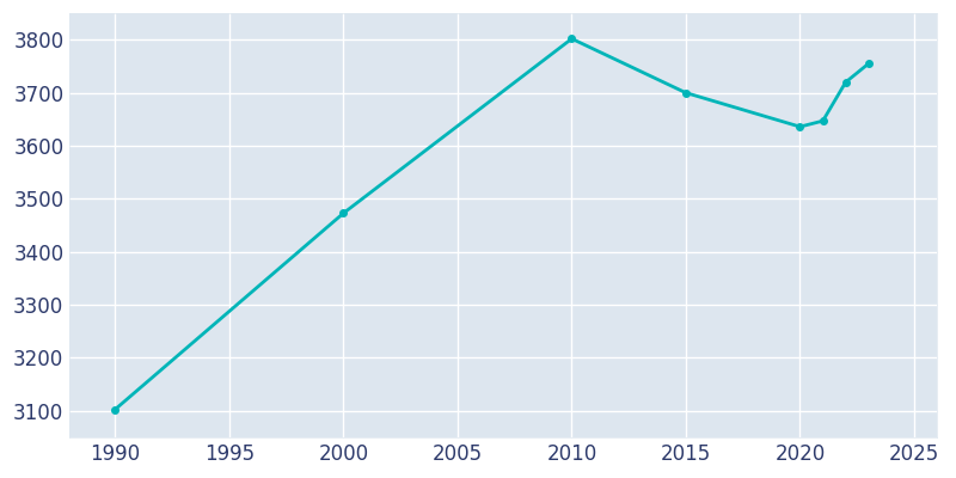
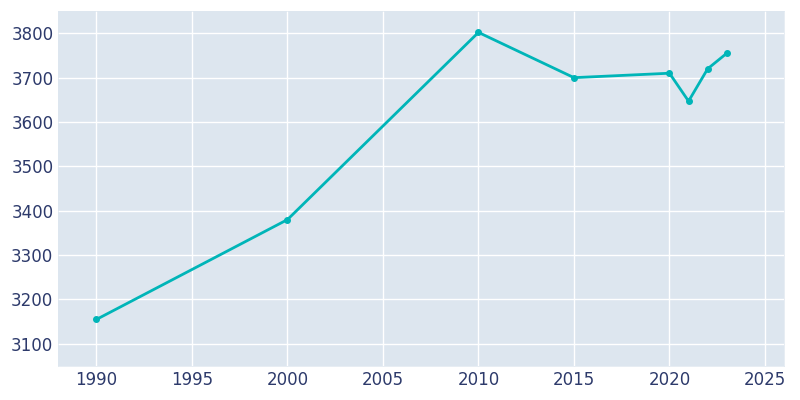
1990: 3103 -> 3155
2000: 3473 -> 3380
2020: 3636 -> 3710
